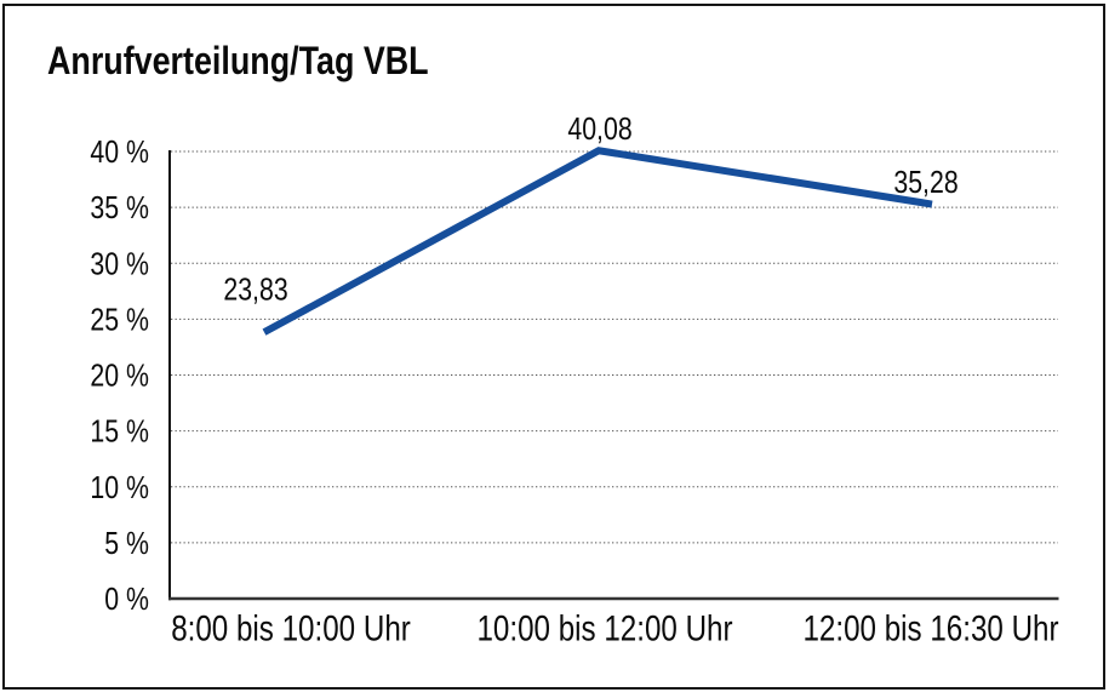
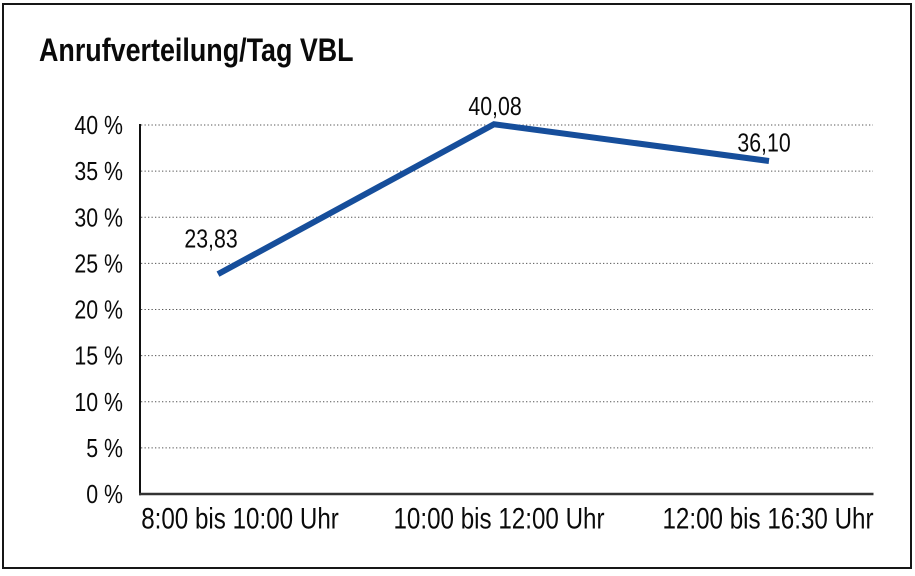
12:00 bis 16:30 Uhr: 35,28 -> 36,10
